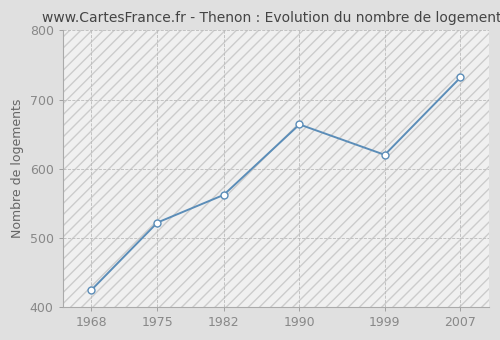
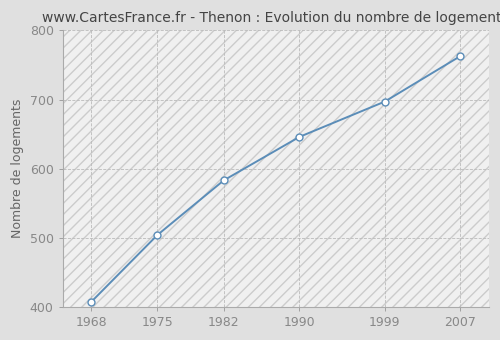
1968: 424 -> 407
1975: 522 -> 504
1982: 562 -> 583
1990: 664 -> 646
1999: 620 -> 697
2007: 732 -> 763
